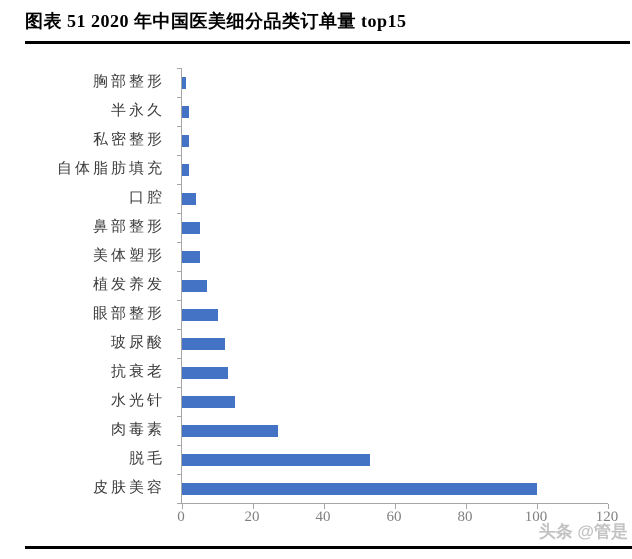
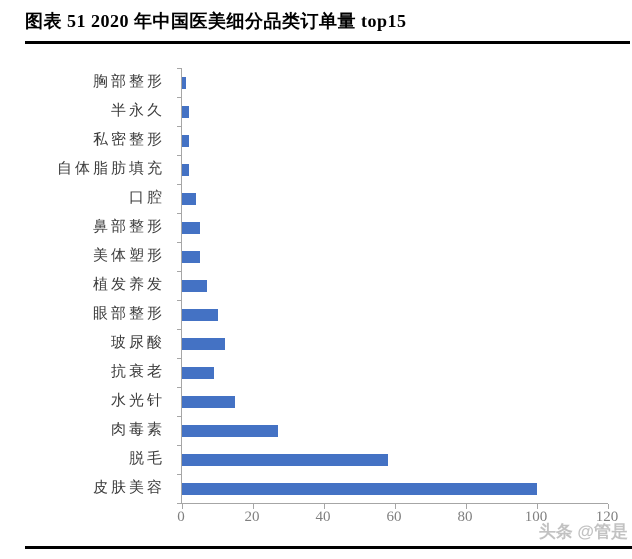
抗衰老: 13 -> 9
脱毛: 53 -> 58
